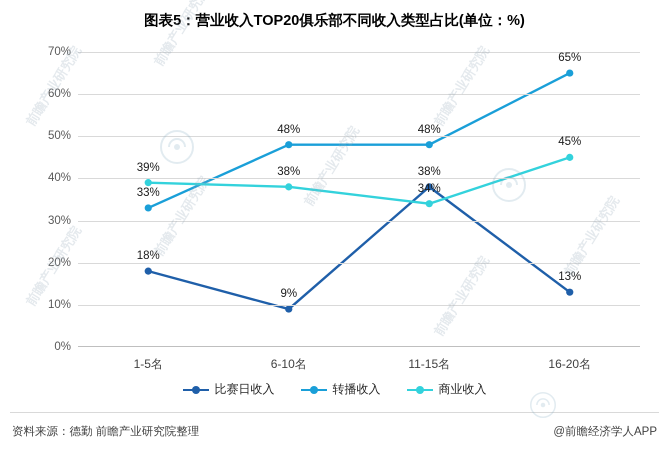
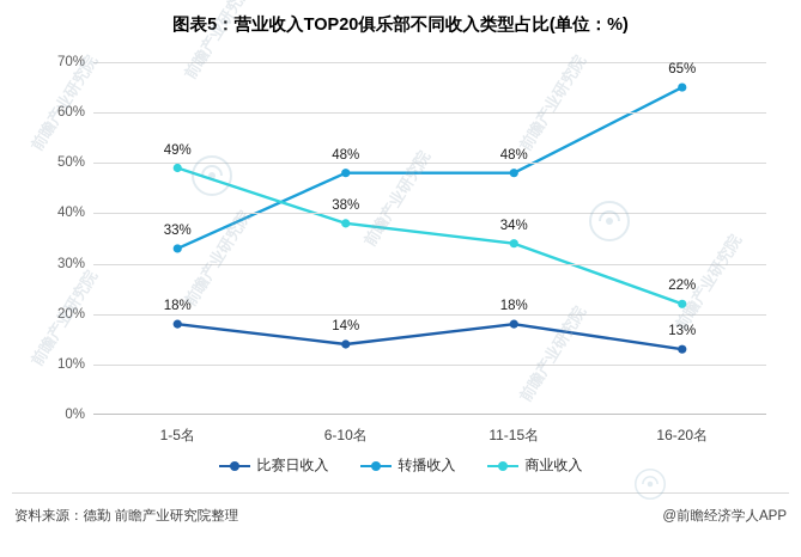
商业收入/1-5名: 39% -> 49%
比赛日收入/6-10名: 9% -> 14%
比赛日收入/11-15名: 38% -> 18%
商业收入/16-20名: 45% -> 22%
